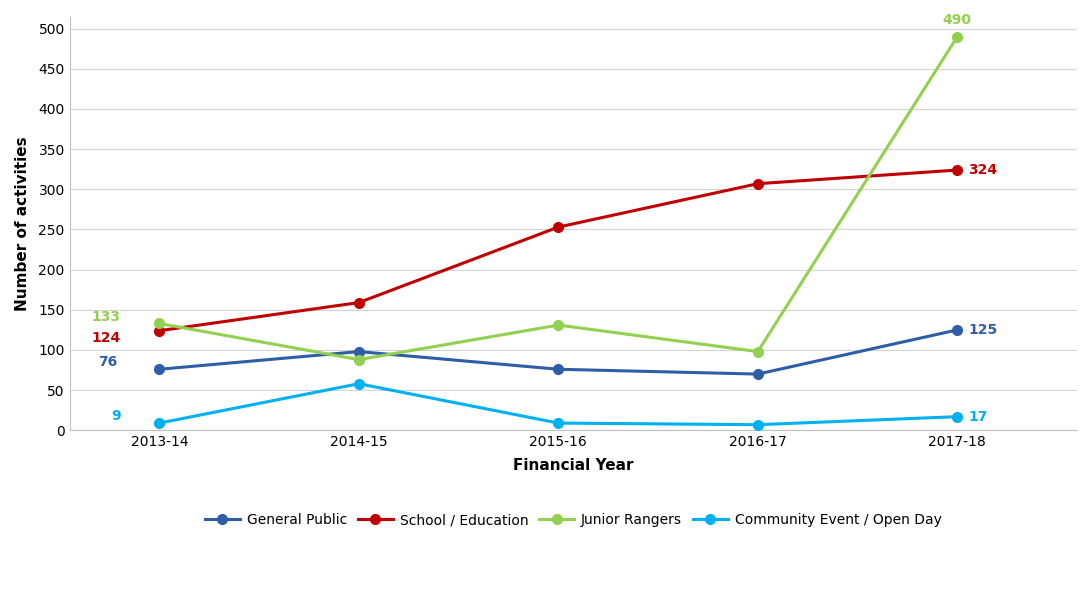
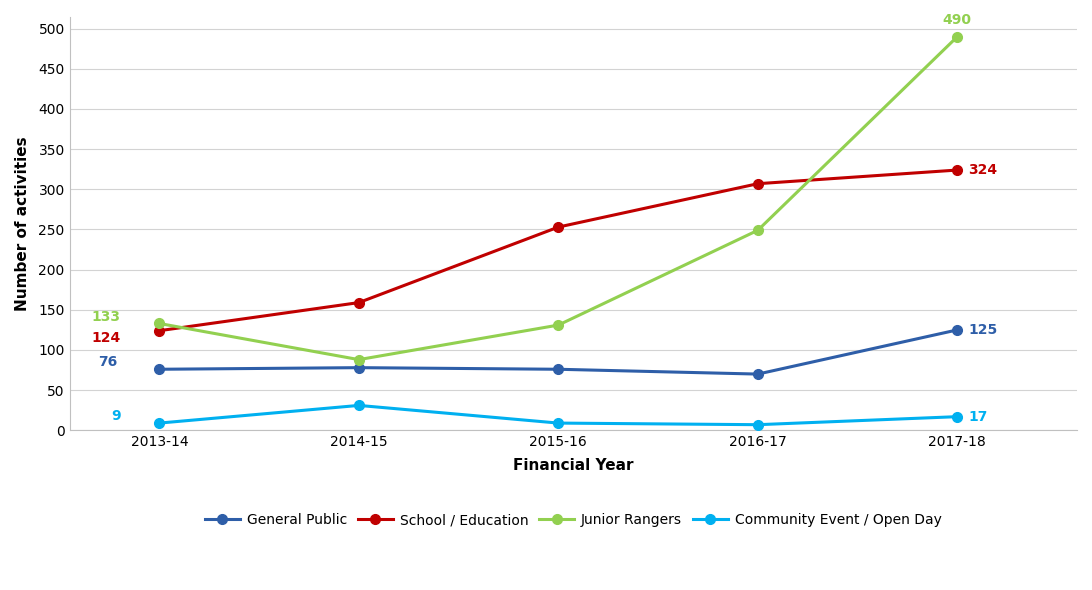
General Public/2014-15: 98 -> 78
Community Event / Open Day/2014-15: 58 -> 31
Junior Rangers/2016-17: 98 -> 249
